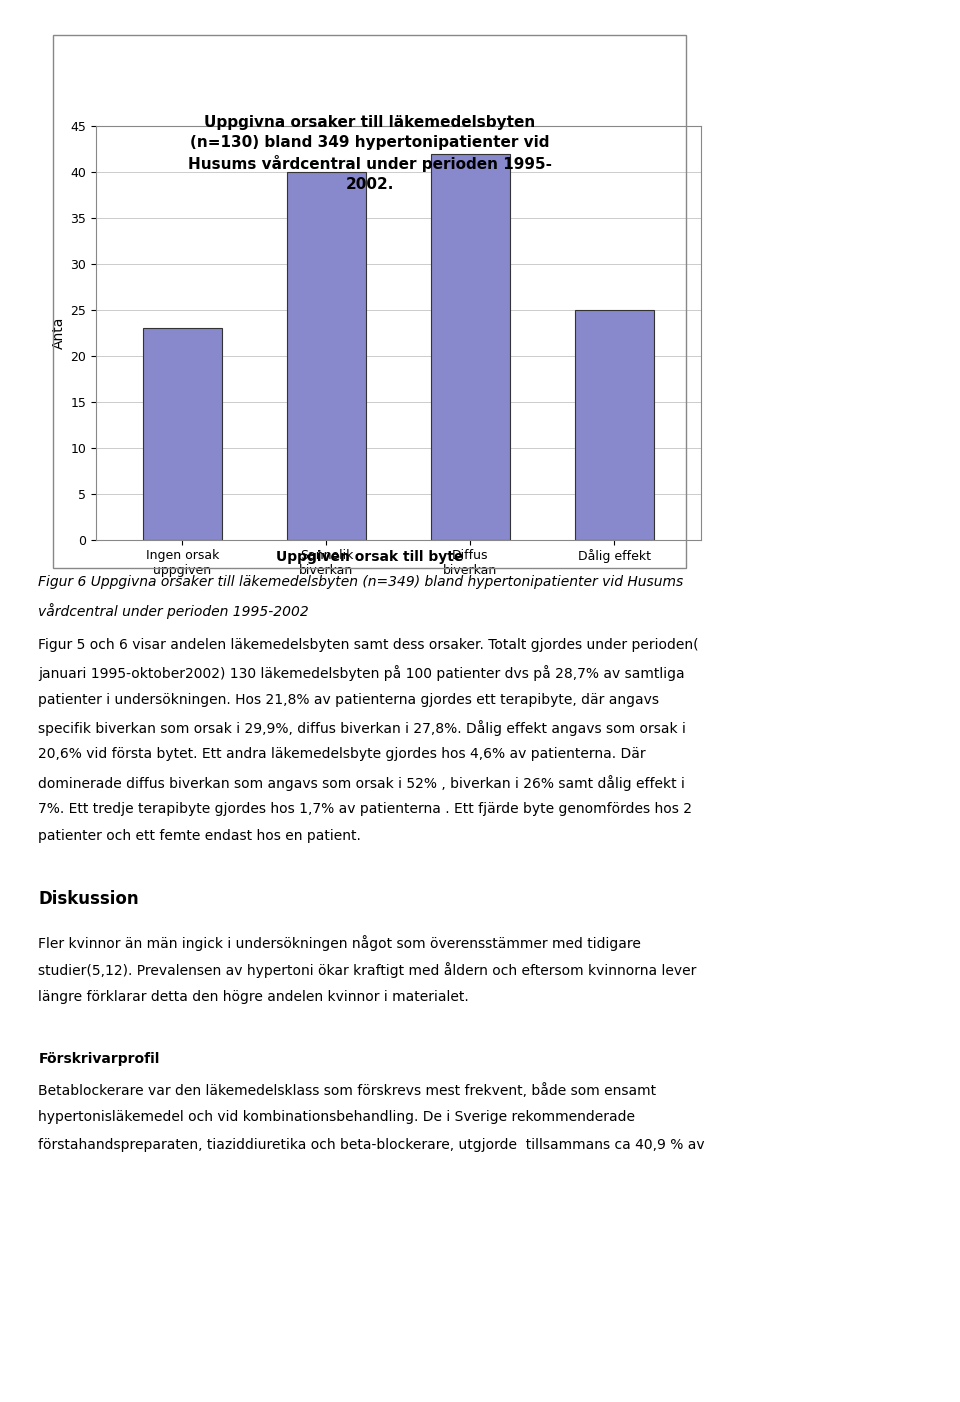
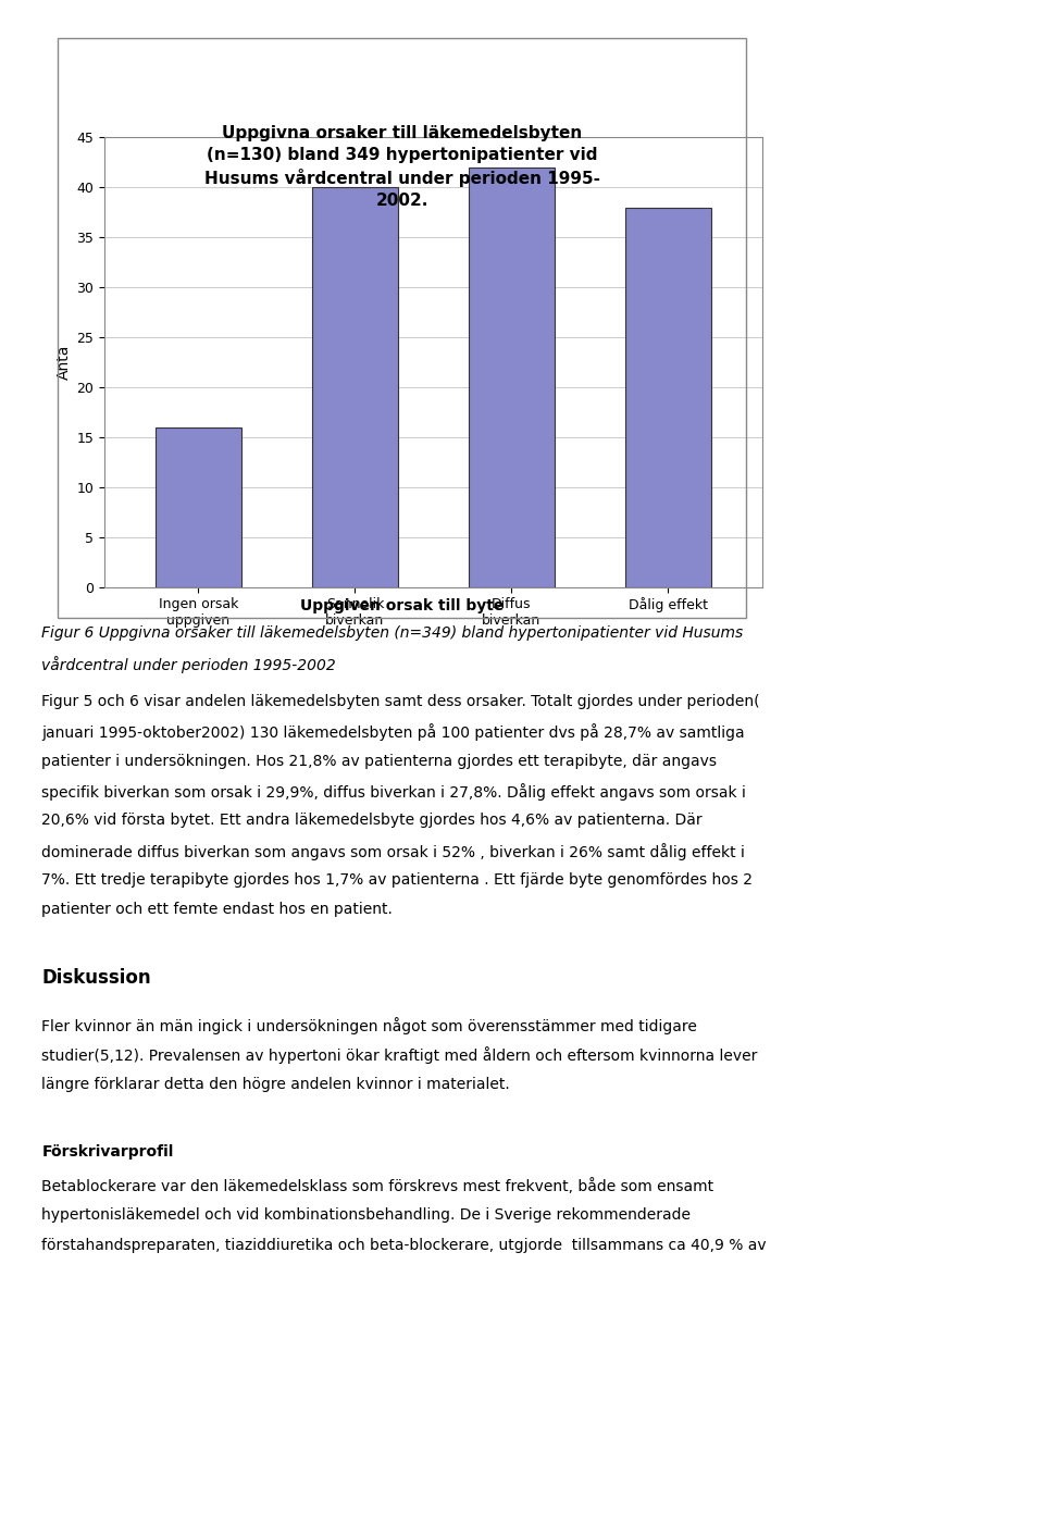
Ingen orsak uppgiven: 23 -> 16
Dålig effekt: 25 -> 38
